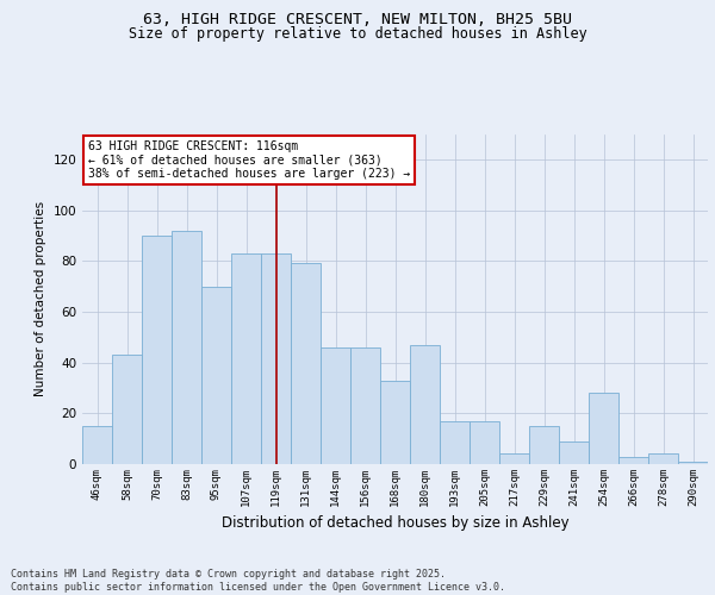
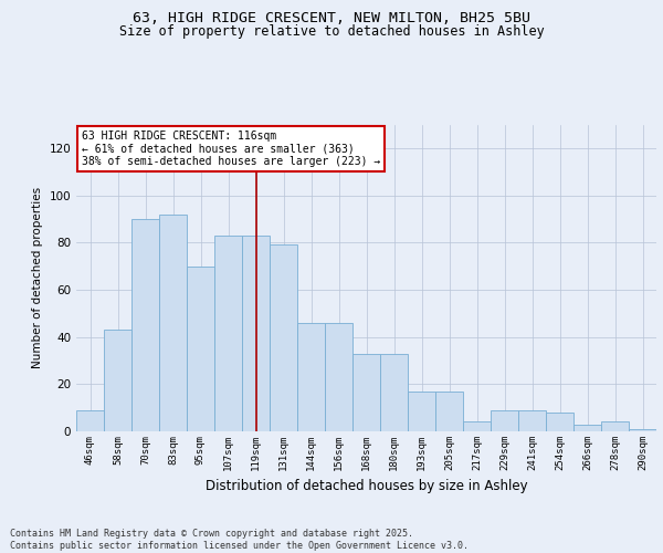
46sqm: 15 -> 9
180sqm: 47 -> 33
229sqm: 15 -> 9
254sqm: 28 -> 8
